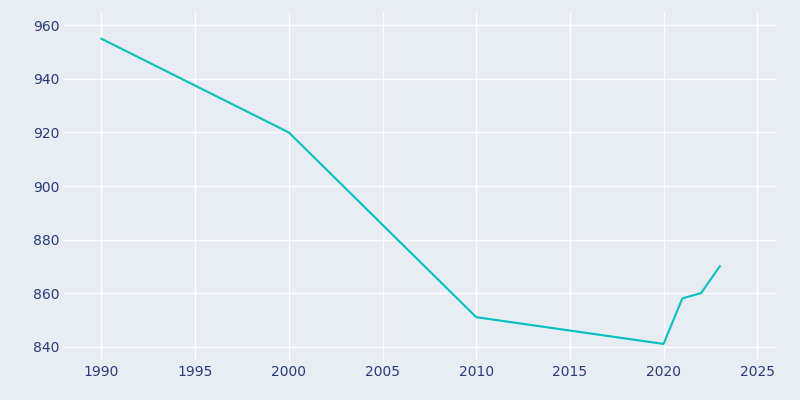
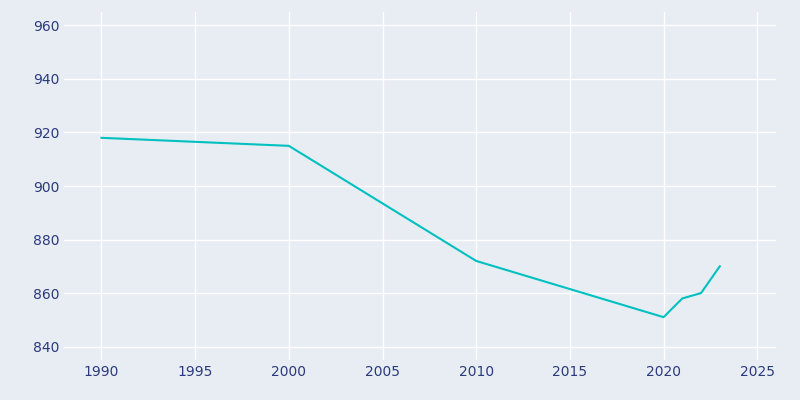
1990: 955 -> 918
2000: 920 -> 915
2010: 851 -> 872
2020: 841 -> 851
